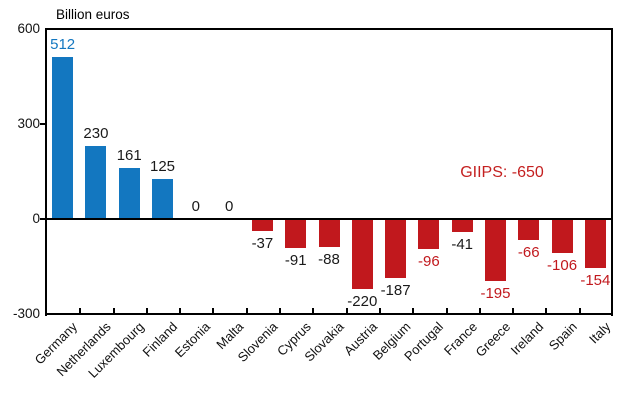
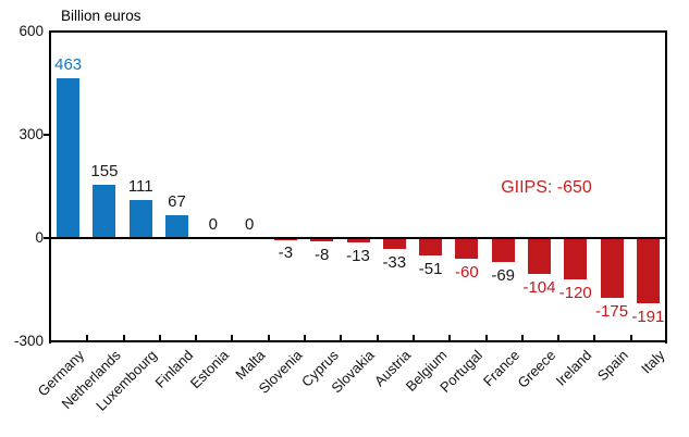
Germany: 512 -> 463
Netherlands: 230 -> 155
Luxembourg: 161 -> 111
Finland: 125 -> 67
Slovenia: -37 -> -3
Cyprus: -91 -> -8
Slovakia: -88 -> -13
Austria: -220 -> -33
Belgium: -187 -> -51
Portugal: -96 -> -60
France: -41 -> -69
Greece: -195 -> -104
Ireland: -66 -> -120
Spain: -106 -> -175
Italy: -154 -> -191
